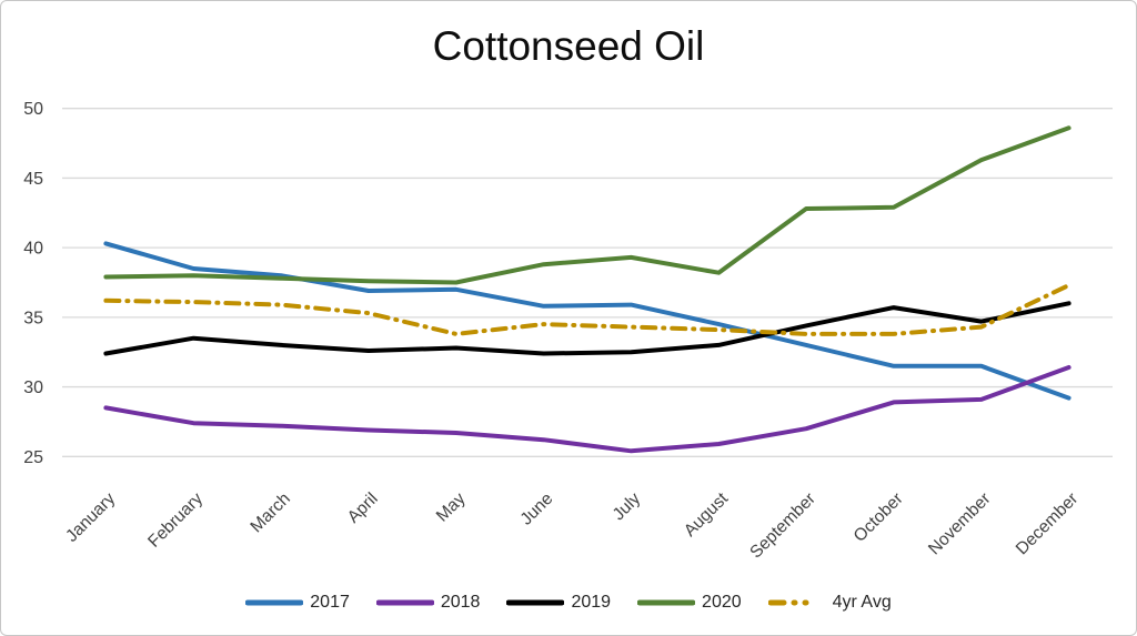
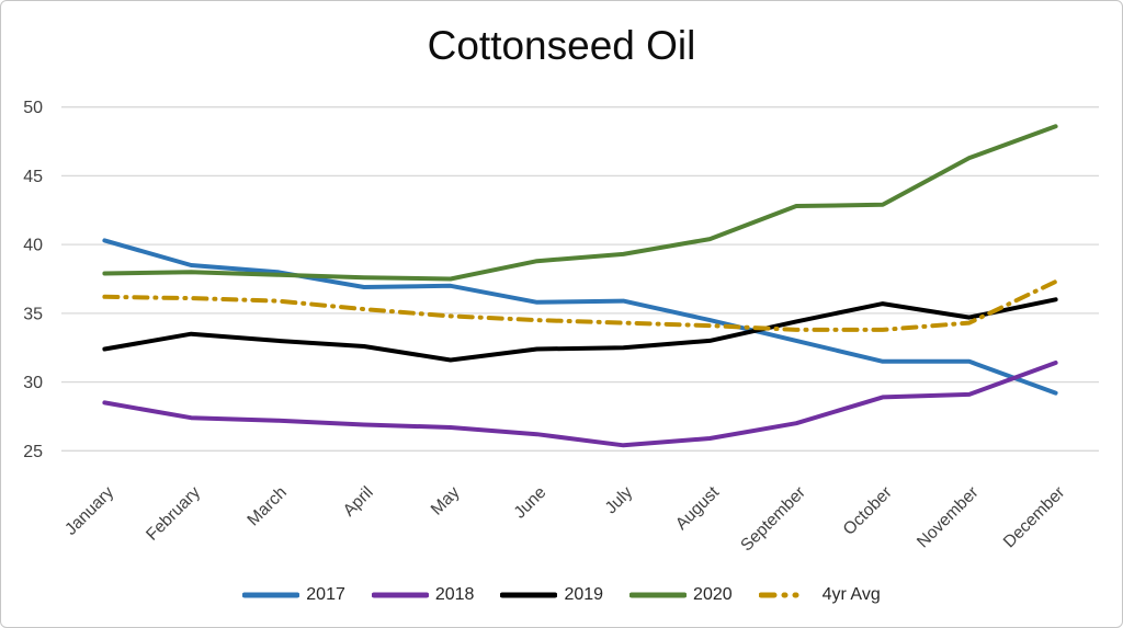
2019/May: 32.8 -> 31.6
4yr Avg/May: 33.8 -> 34.8
2020/August: 38.2 -> 40.4
